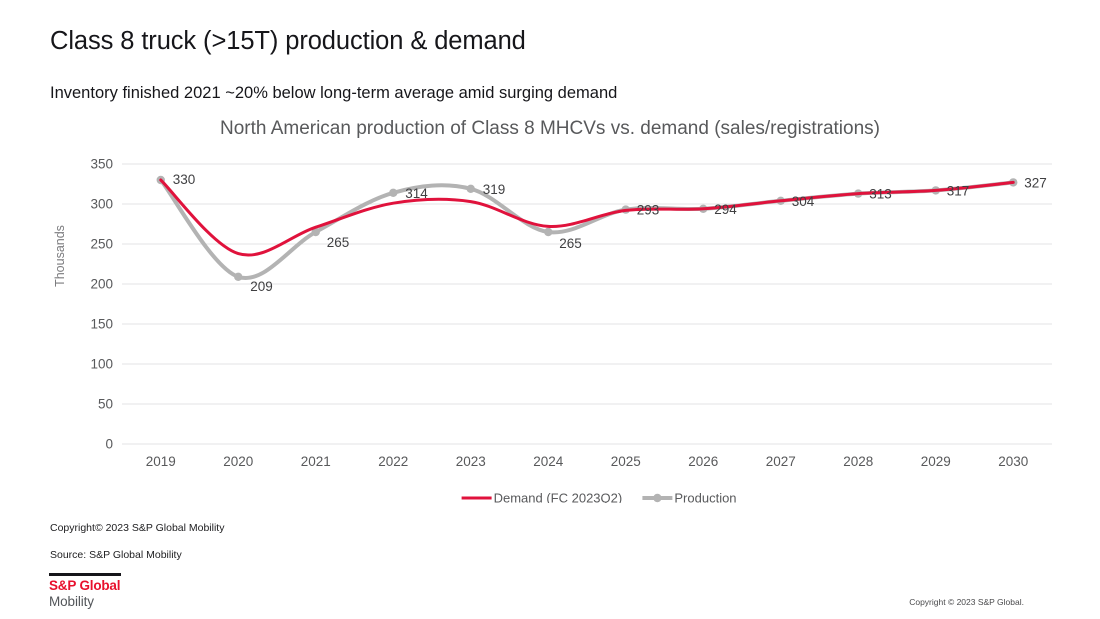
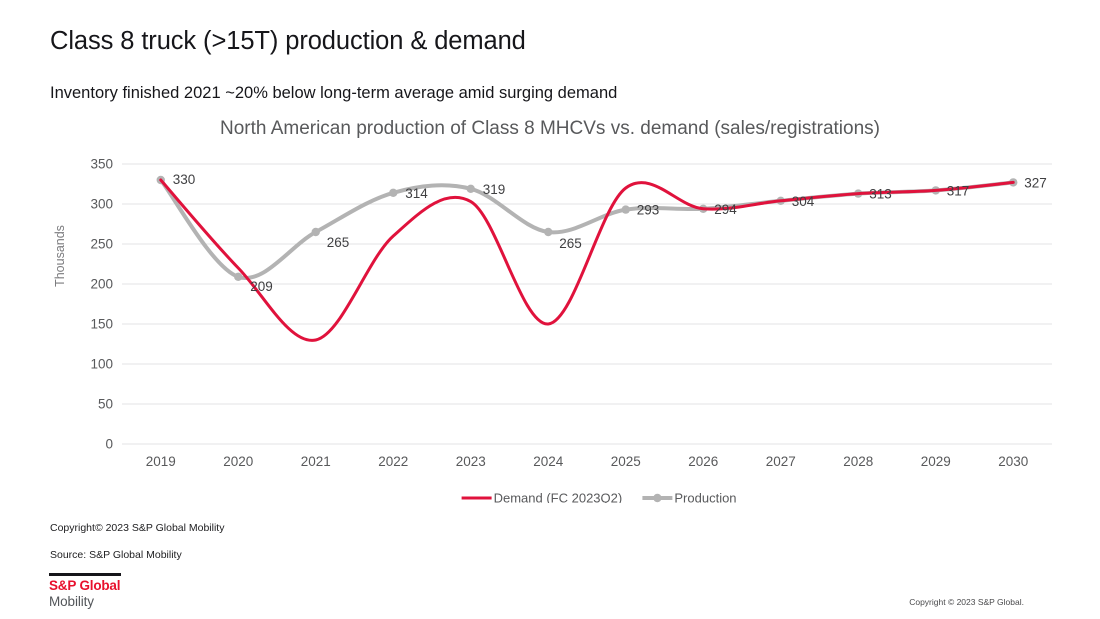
Demand (FC 2023Q2)/2020: 240 -> 220
Demand (FC 2023Q2)/2021: 270 -> 130
Demand (FC 2023Q2)/2022: 300 -> 260
Demand (FC 2023Q2)/2024: 270 -> 150
Demand (FC 2023Q2)/2025: 290 -> 320
